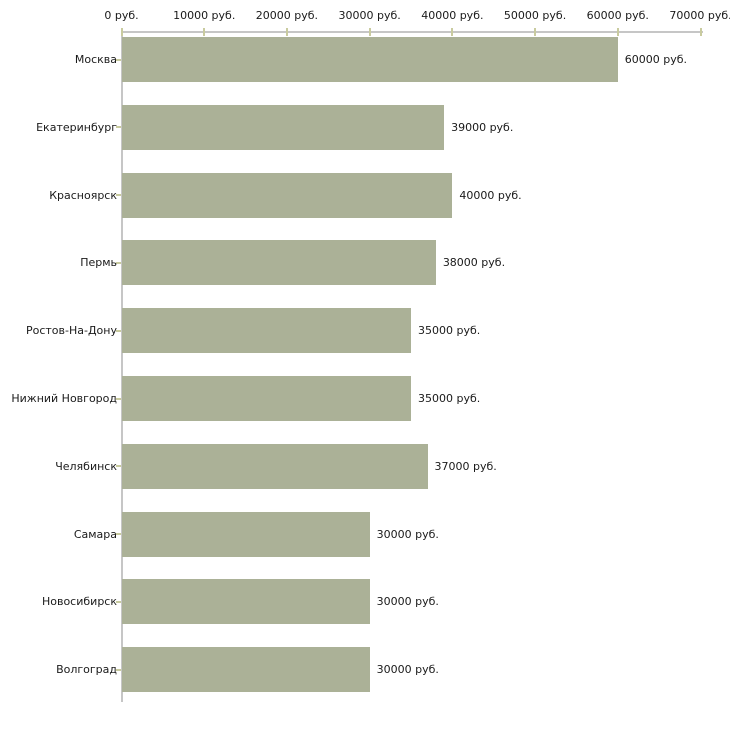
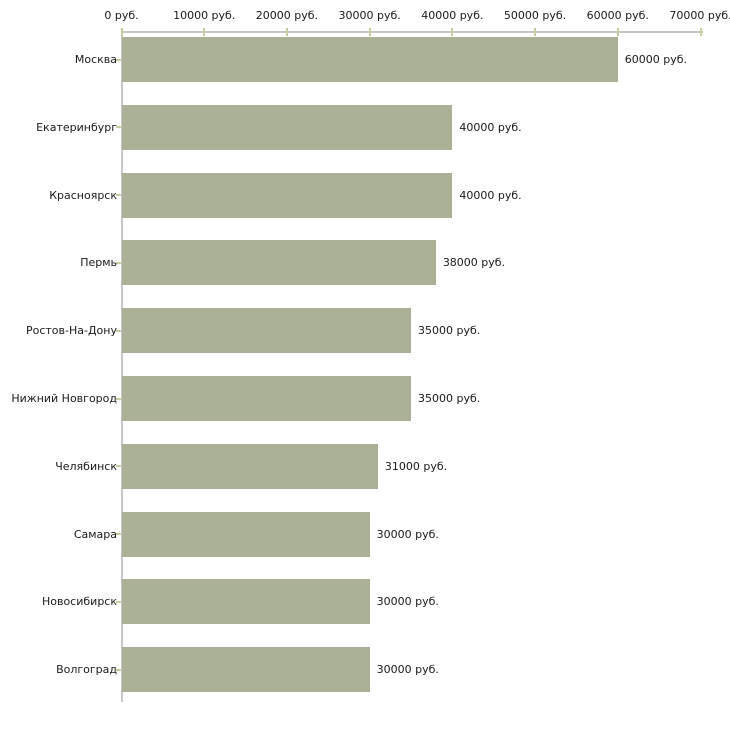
Екатеринбург: 39000 -> 40000
Челябинск: 37000 -> 31000
